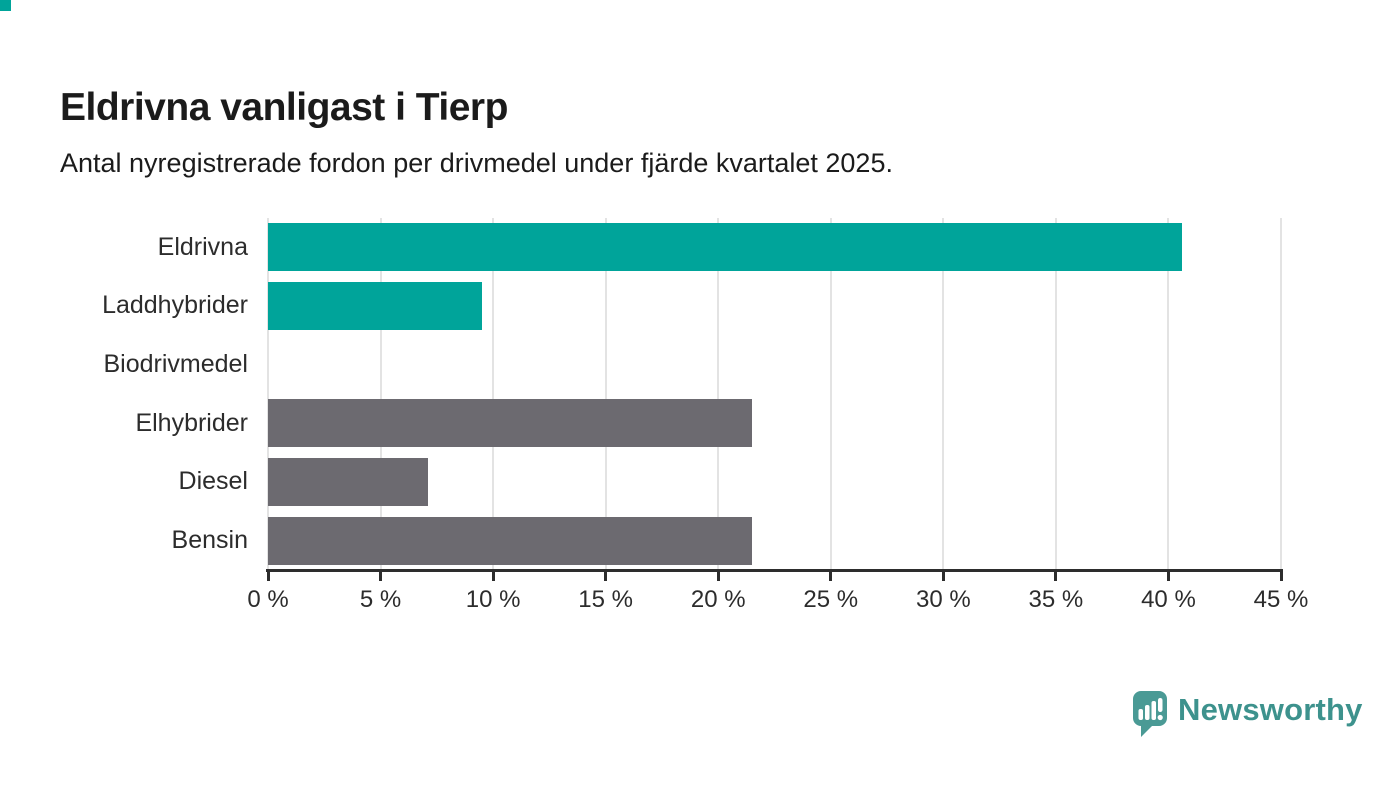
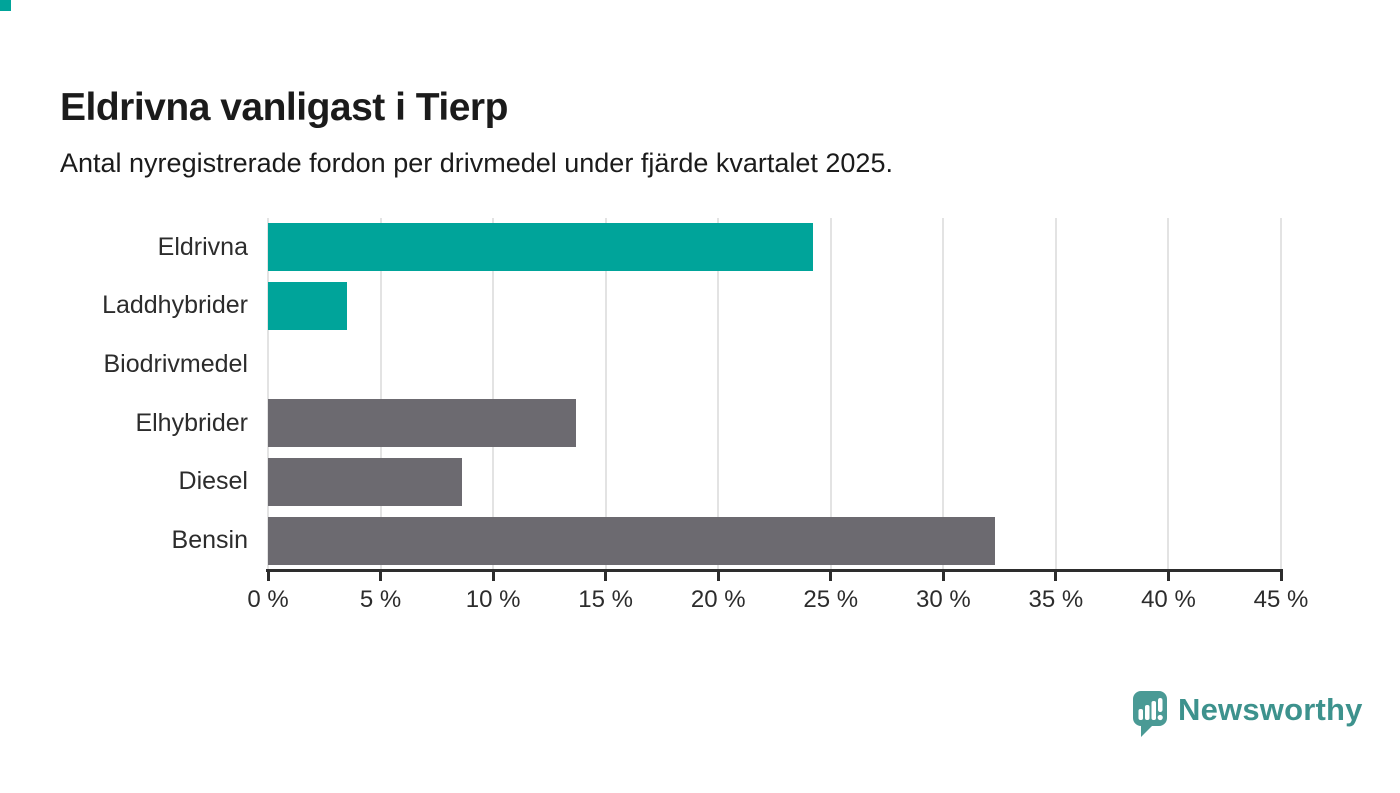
Eldrivna: 40.6% -> 24.2%
Laddhybrider: 9.5% -> 3.5%
Elhybrider: 21.5% -> 13.7%
Diesel: 7.1% -> 8.6%
Bensin: 21.5% -> 32.3%
